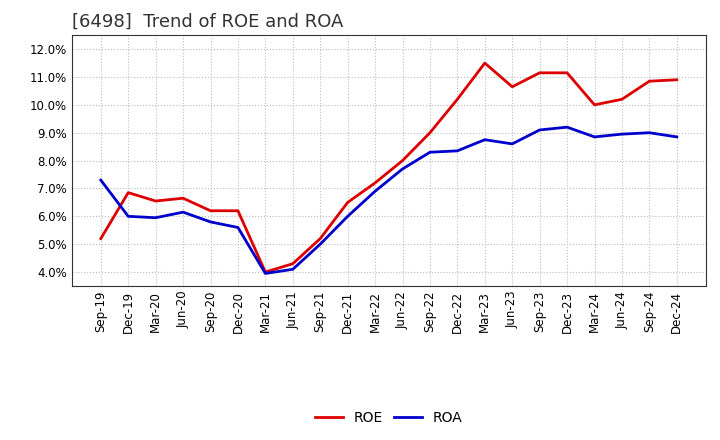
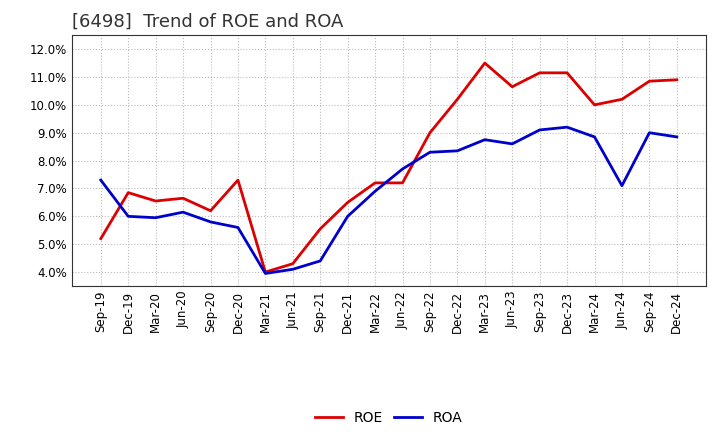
ROE/Dec-20: 6.20% -> 7.30%
ROE/Sep-21: 5.20% -> 5.55%
ROA/Sep-21: 5.00% -> 4.40%
ROE/Jun-22: 8.00% -> 7.20%
ROA/Jun-24: 8.95% -> 7.10%
